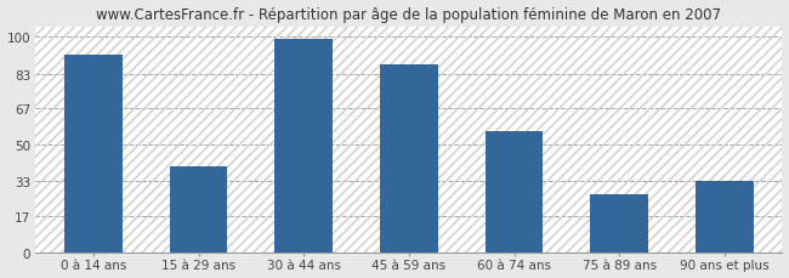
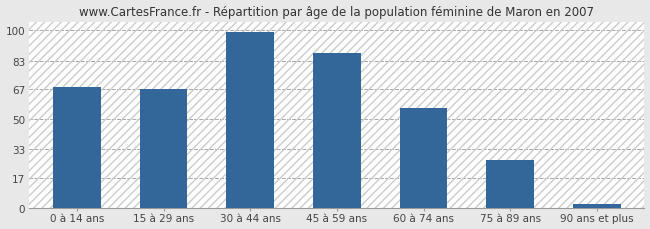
0 à 14 ans: 92 -> 68
15 à 29 ans: 40 -> 67
90 ans et plus: 33 -> 2
